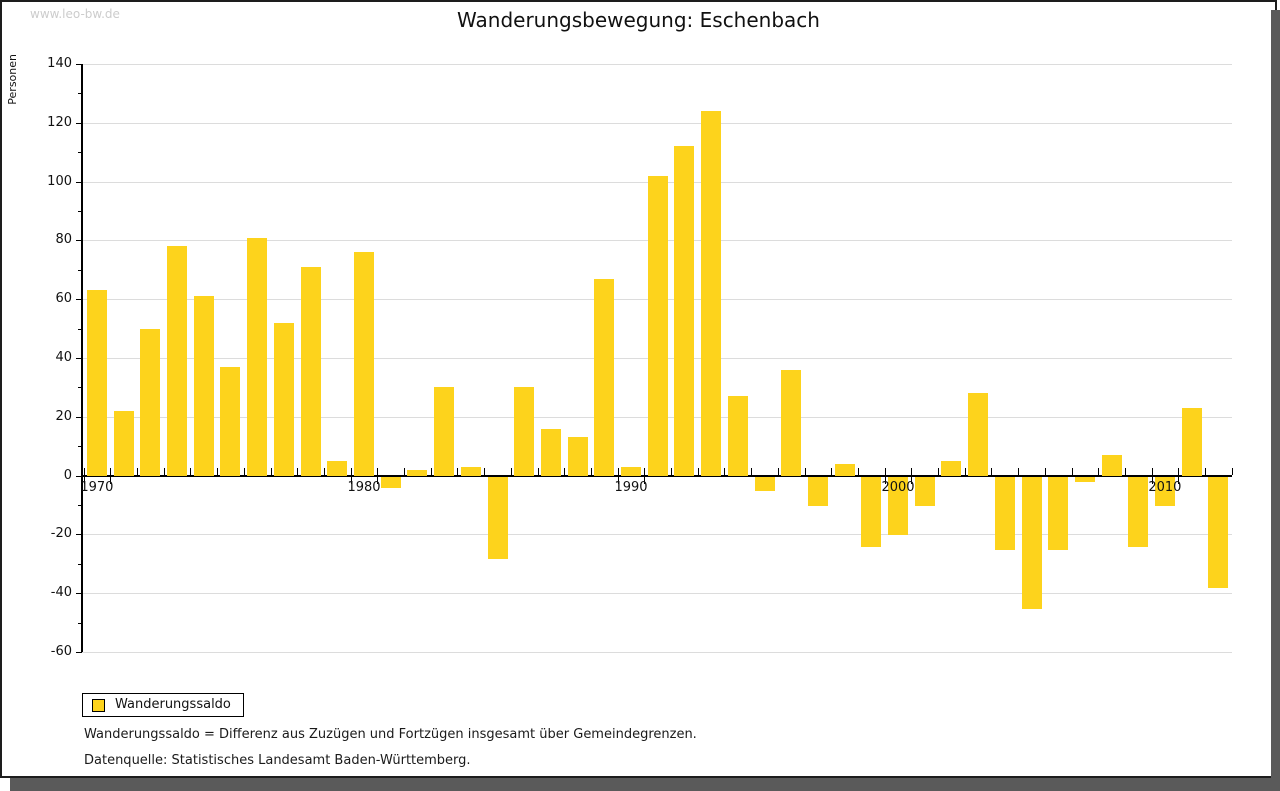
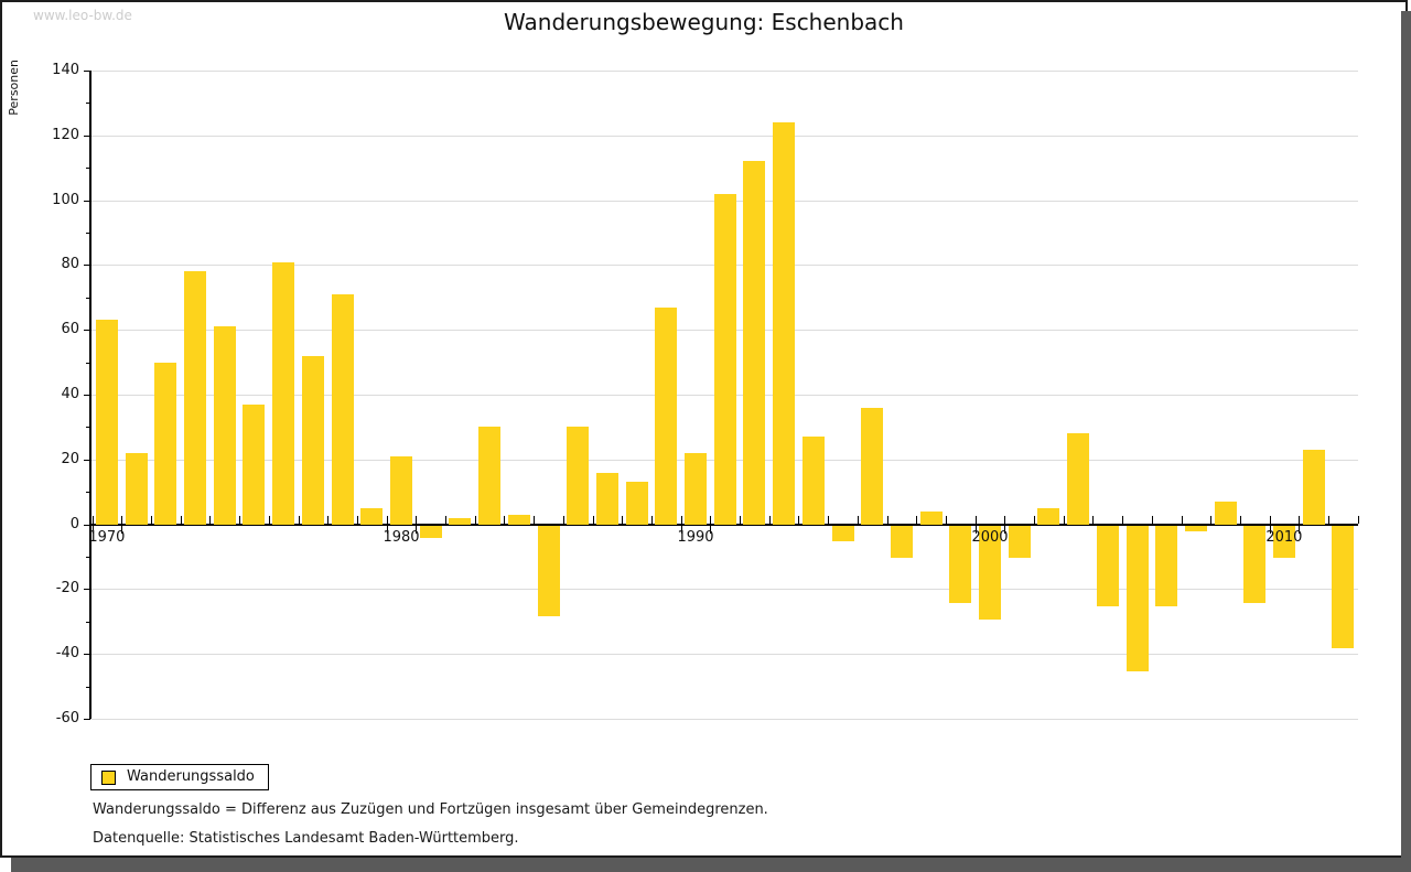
1980: 76 -> 21
1990: 3 -> 22
2000: -20 -> -29
